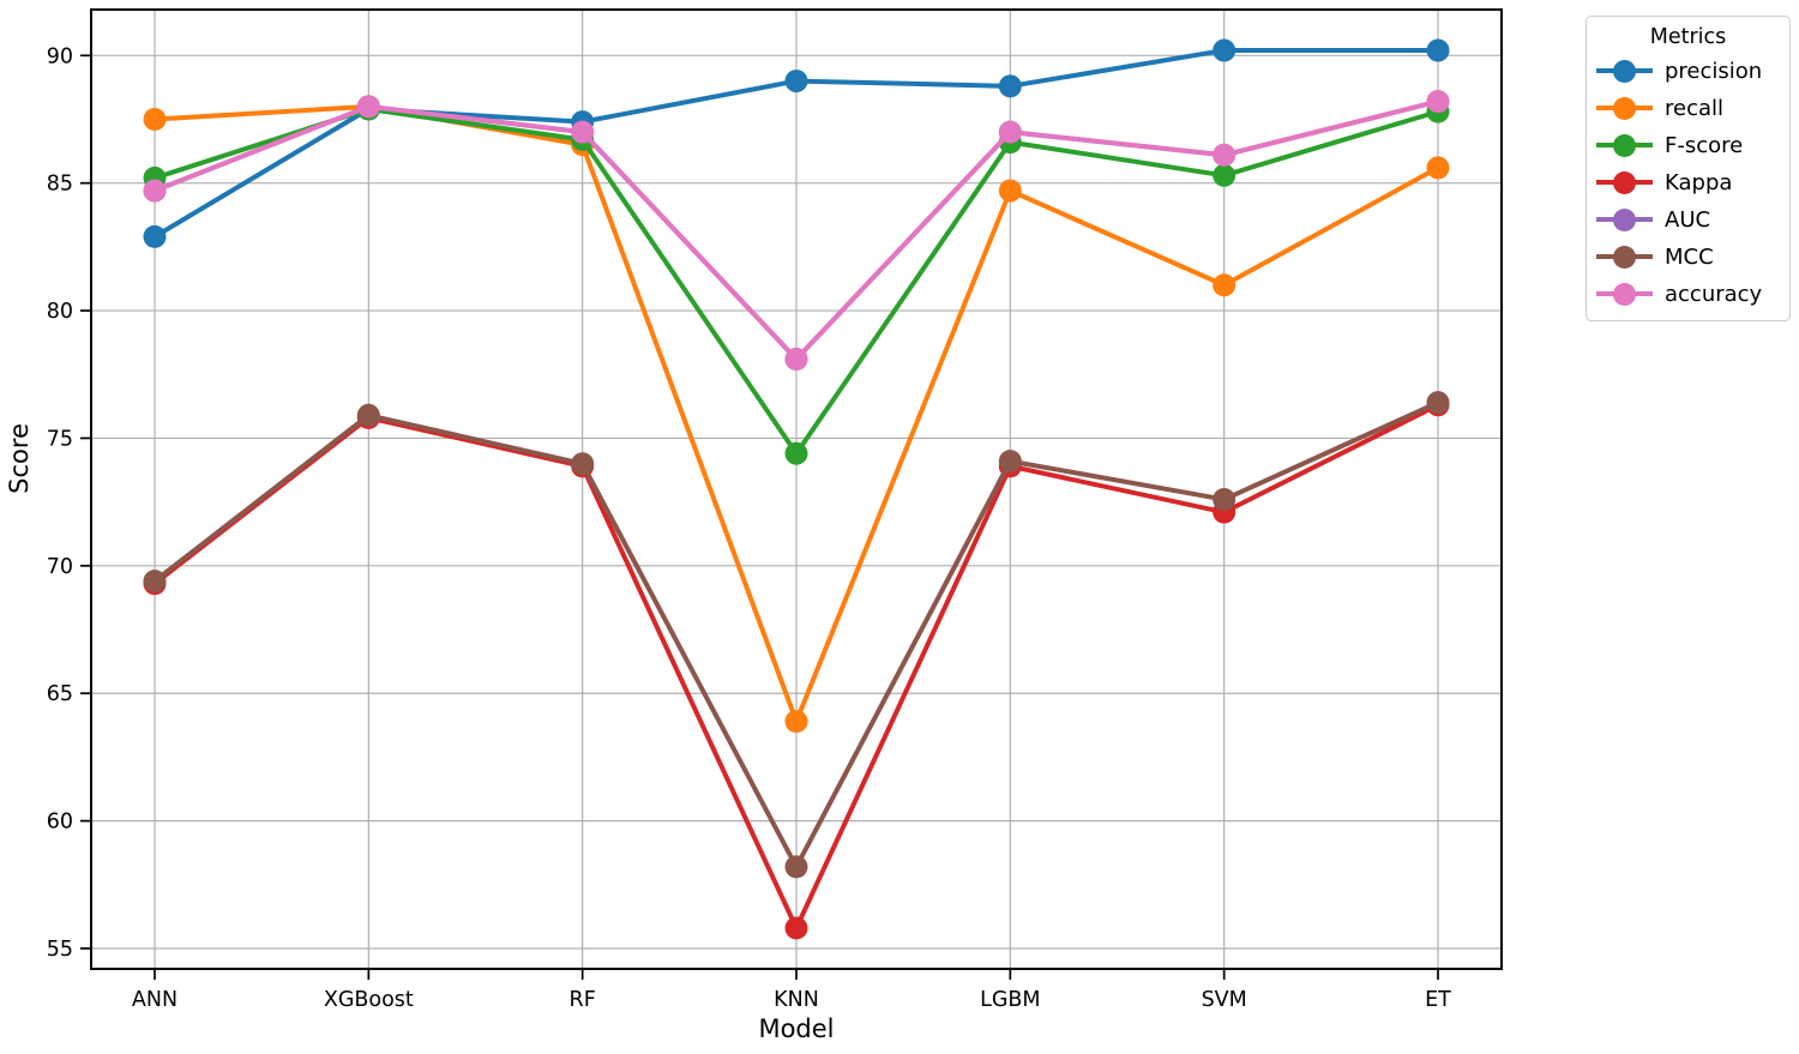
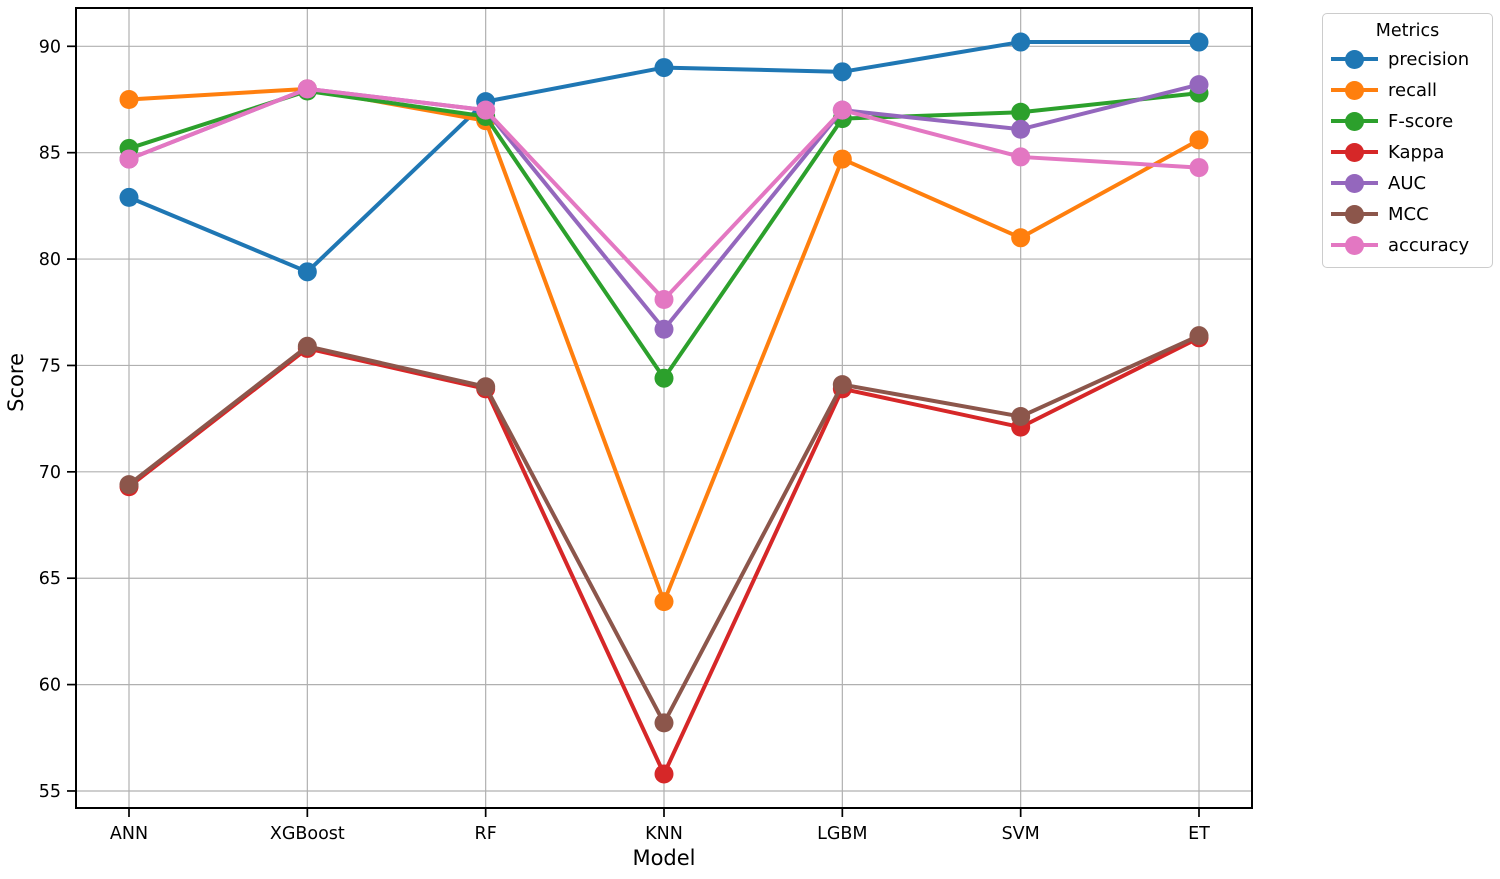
precision/XGBoost: 87.9 -> 79.4
AUC/KNN: 78.1 -> 76.7
F-score/SVM: 85.3 -> 86.9
accuracy/SVM: 86.1 -> 84.8
accuracy/ET: 88.2 -> 84.3
